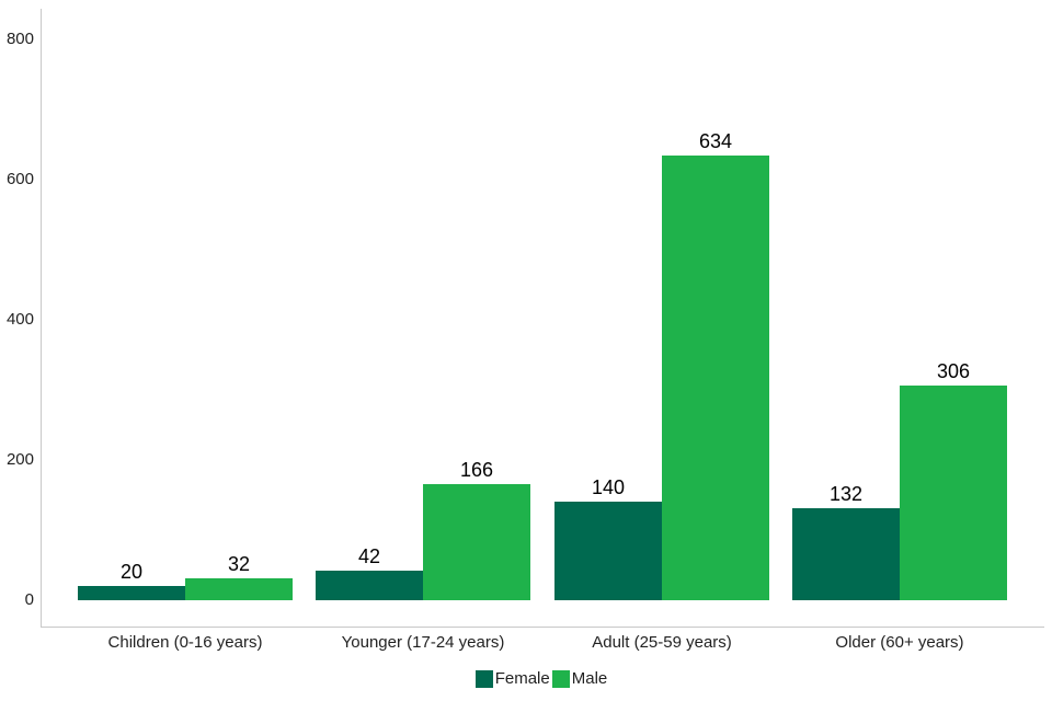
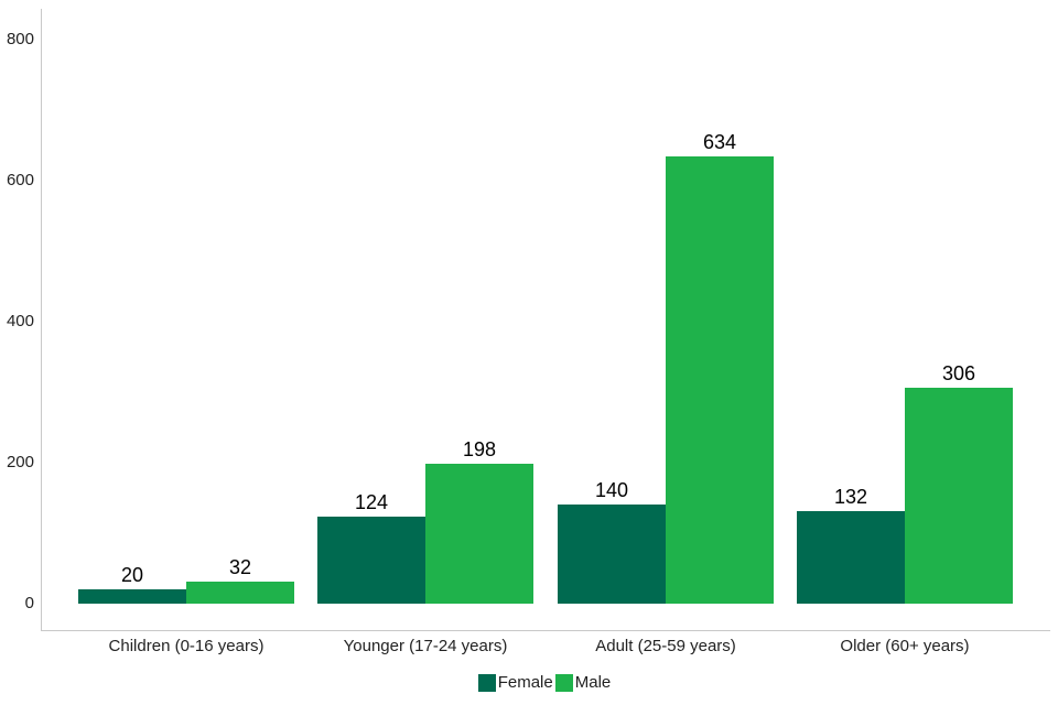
Female/Younger (17-24 years): 42 -> 124
Male/Younger (17-24 years): 166 -> 198
